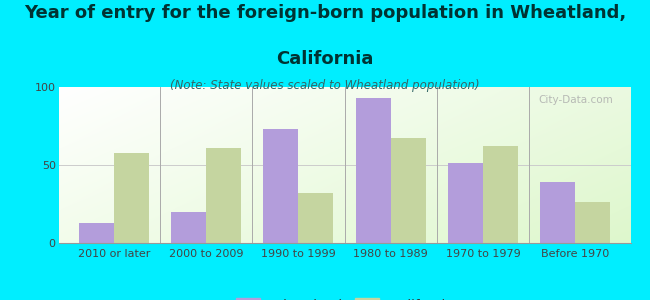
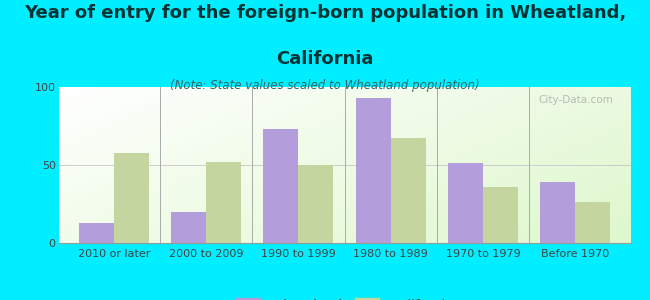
California/2000 to 2009: 61 -> 52
California/1990 to 1999: 32 -> 50
California/1970 to 1979: 62 -> 36
